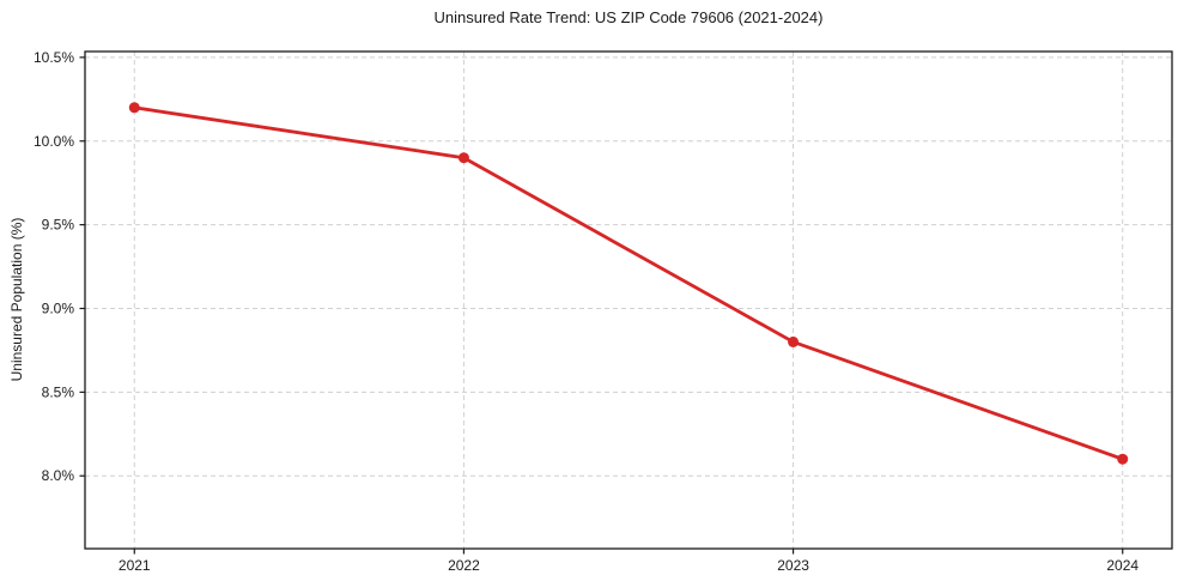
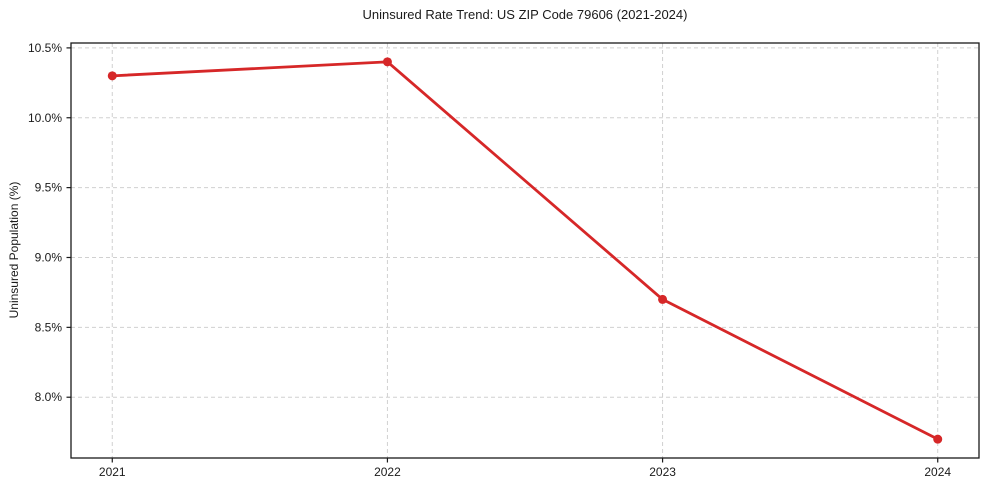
2021: 10.2% -> 10.3%
2022: 9.9% -> 10.4%
2023: 8.8% -> 8.7%
2024: 8.1% -> 7.7%
